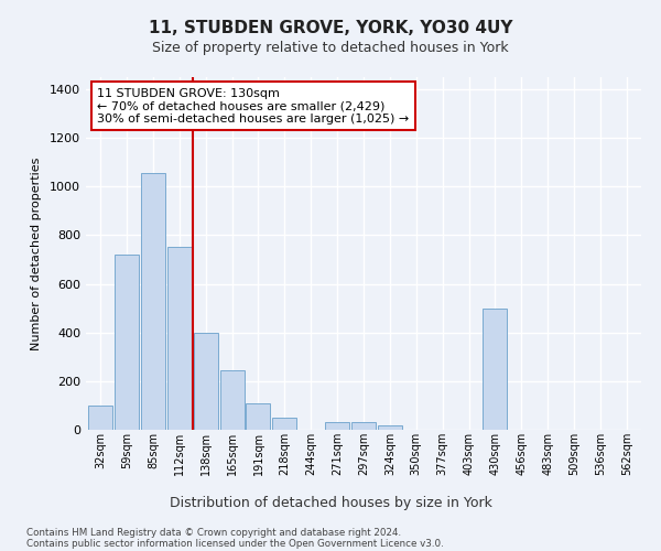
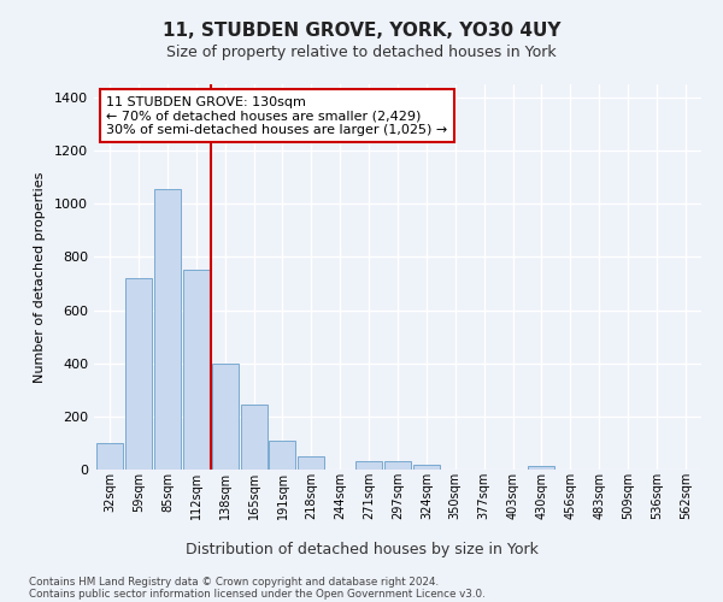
430sqm: 500 -> 15
